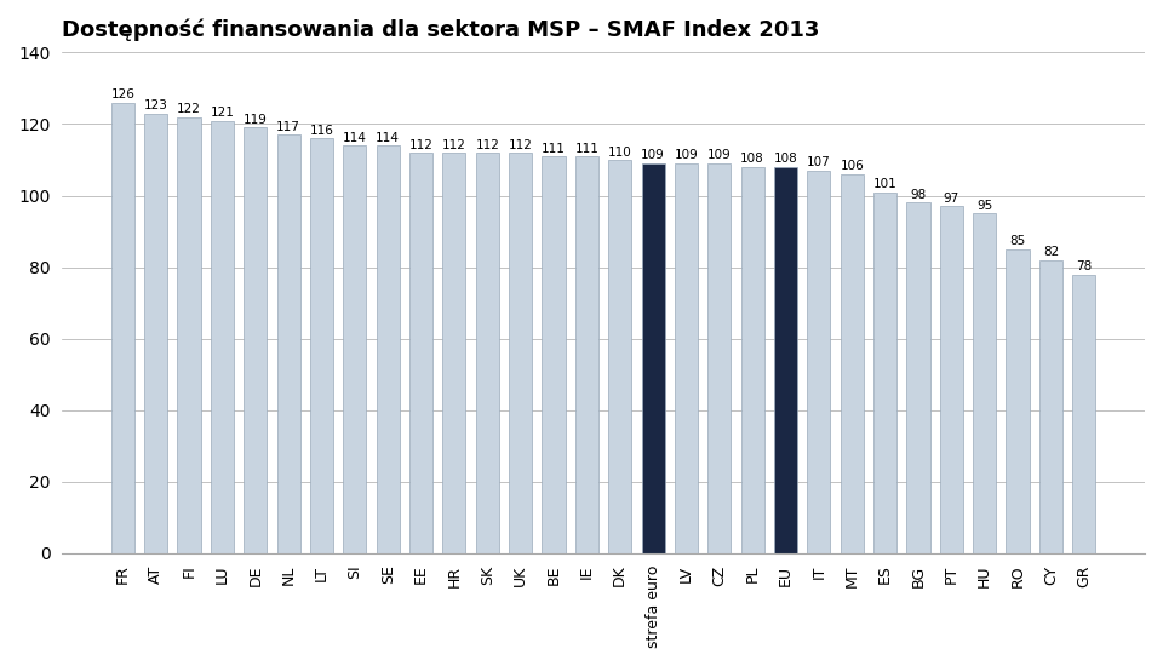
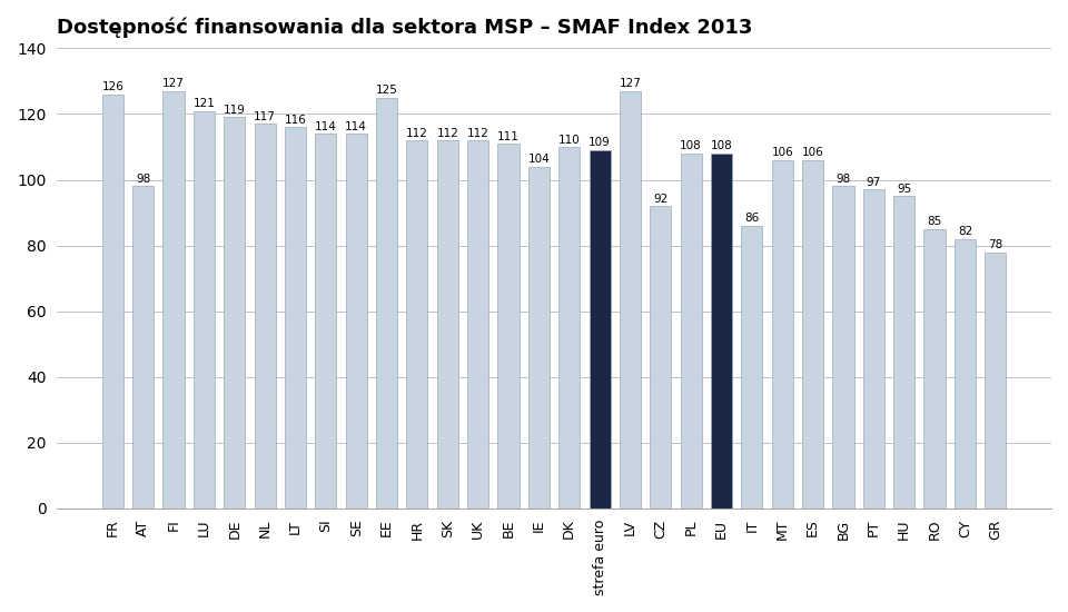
AT: 123 -> 98
FI: 122 -> 127
EE: 112 -> 125
IE: 111 -> 104
LV: 109 -> 127
CZ: 109 -> 92
IT: 107 -> 86
ES: 101 -> 106
